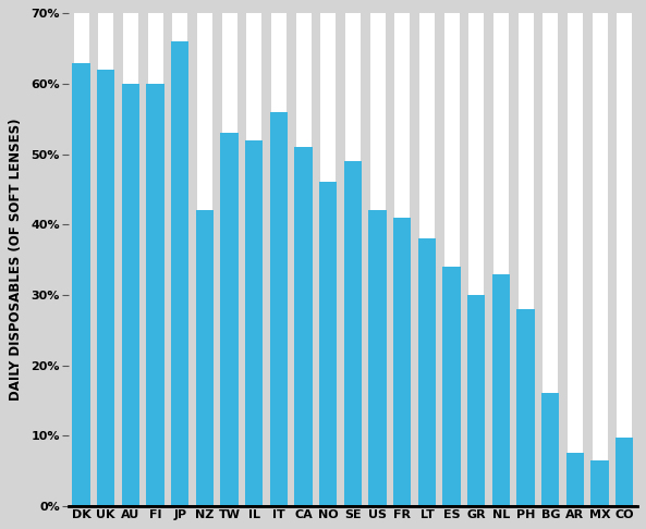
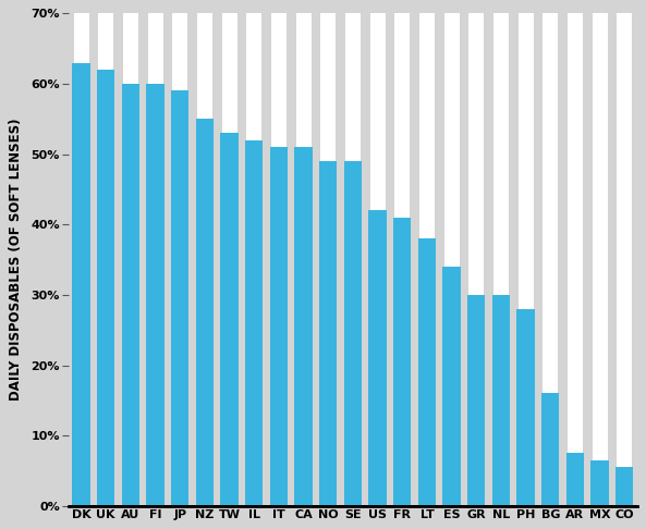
JP: 66.0% -> 59.0%
NZ: 42.0% -> 55.0%
IT: 56.0% -> 51.0%
NO: 46.0% -> 49.0%
NL: 33.0% -> 30.0%
CO: 9.8% -> 5.5%
